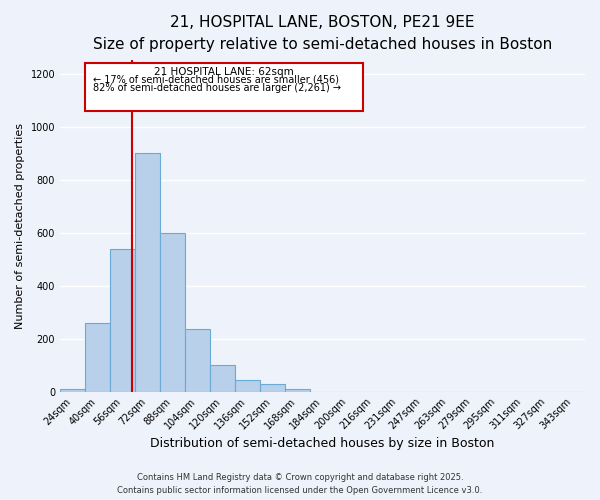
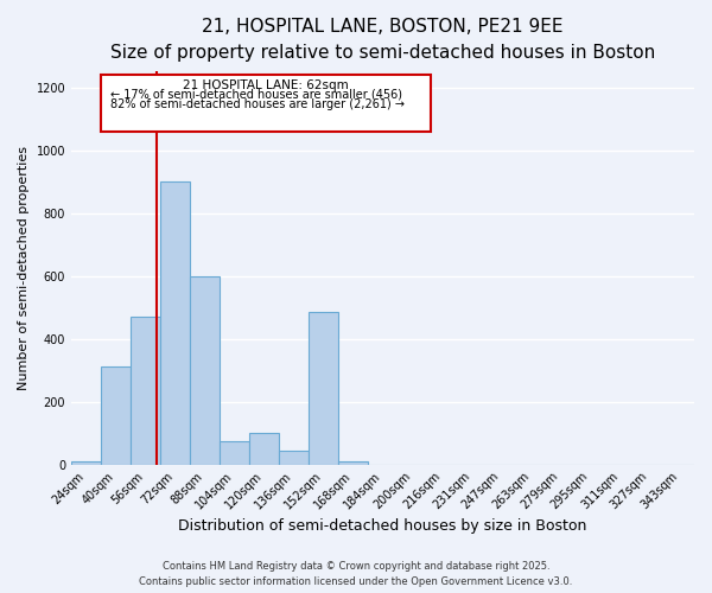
40sqm: 260 -> 310
56sqm: 540 -> 470
104sqm: 235 -> 75
152sqm: 30 -> 485
